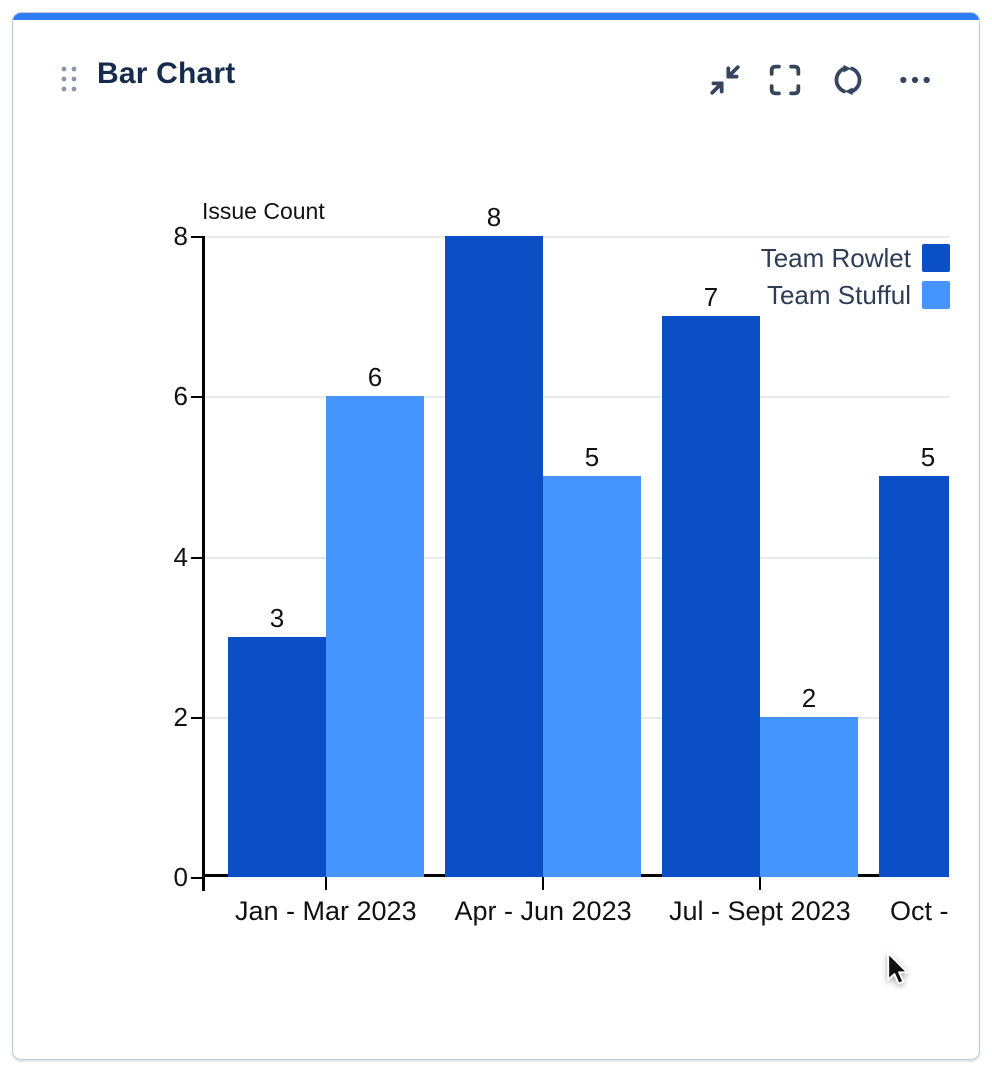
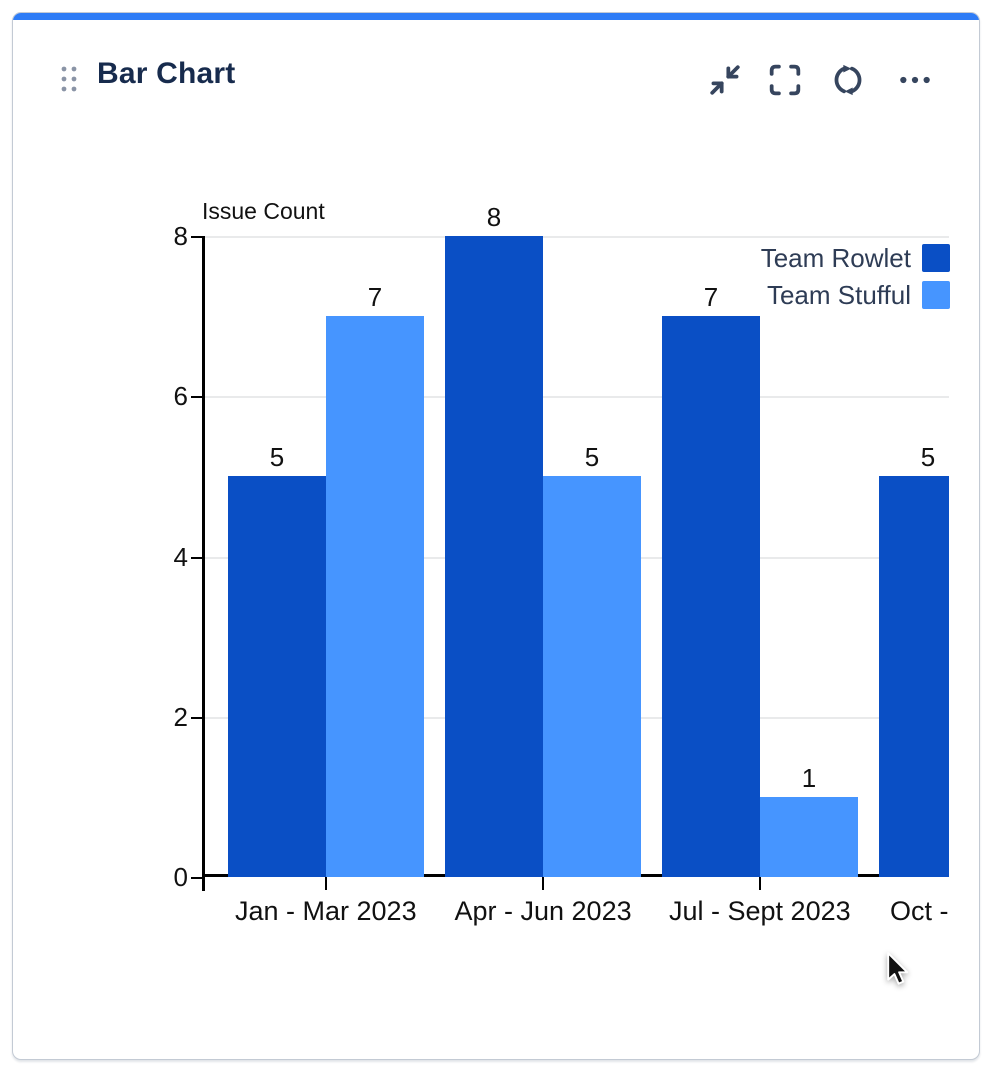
Team Rowlet/Jan - Mar 2023: 3 -> 5
Team Stufful/Jan - Mar 2023: 6 -> 7
Team Stufful/Jul - Sept 2023: 2 -> 1
